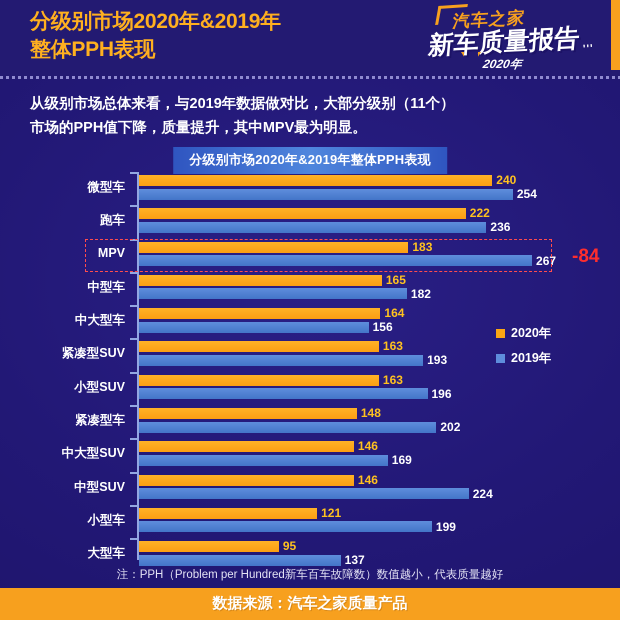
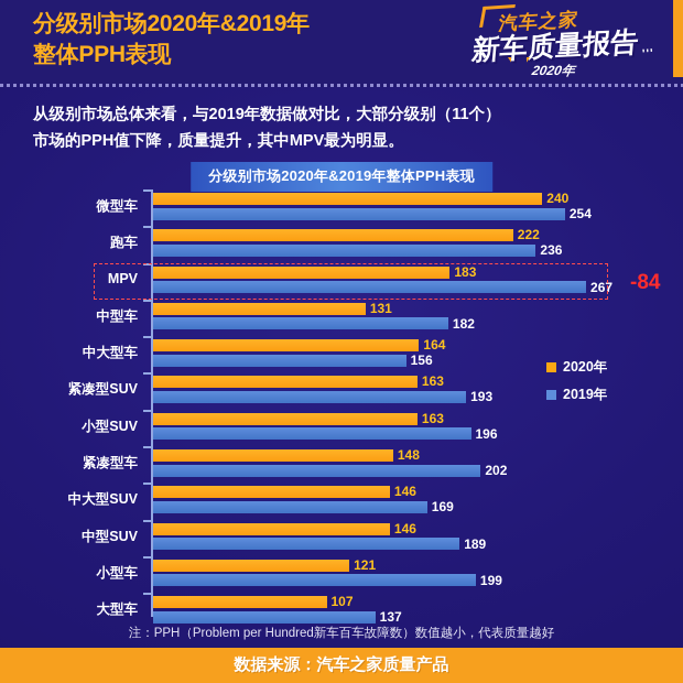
2020年/中型车: 165 -> 131
2019年/中型SUV: 224 -> 189
2020年/大型车: 95 -> 107
